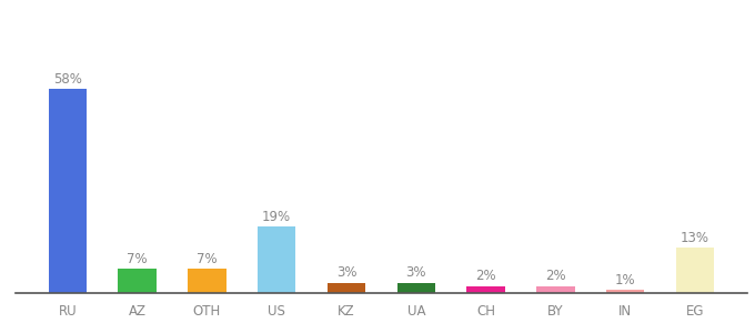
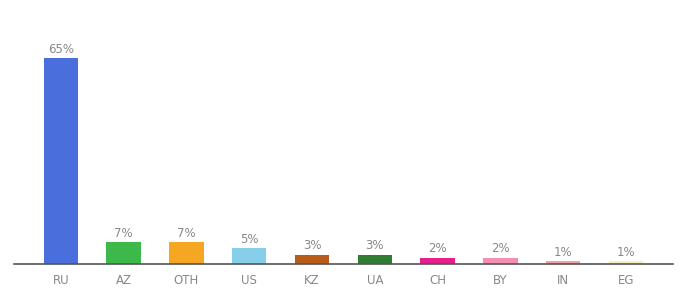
RU: 58% -> 65%
US: 19% -> 5%
EG: 13% -> 1%
